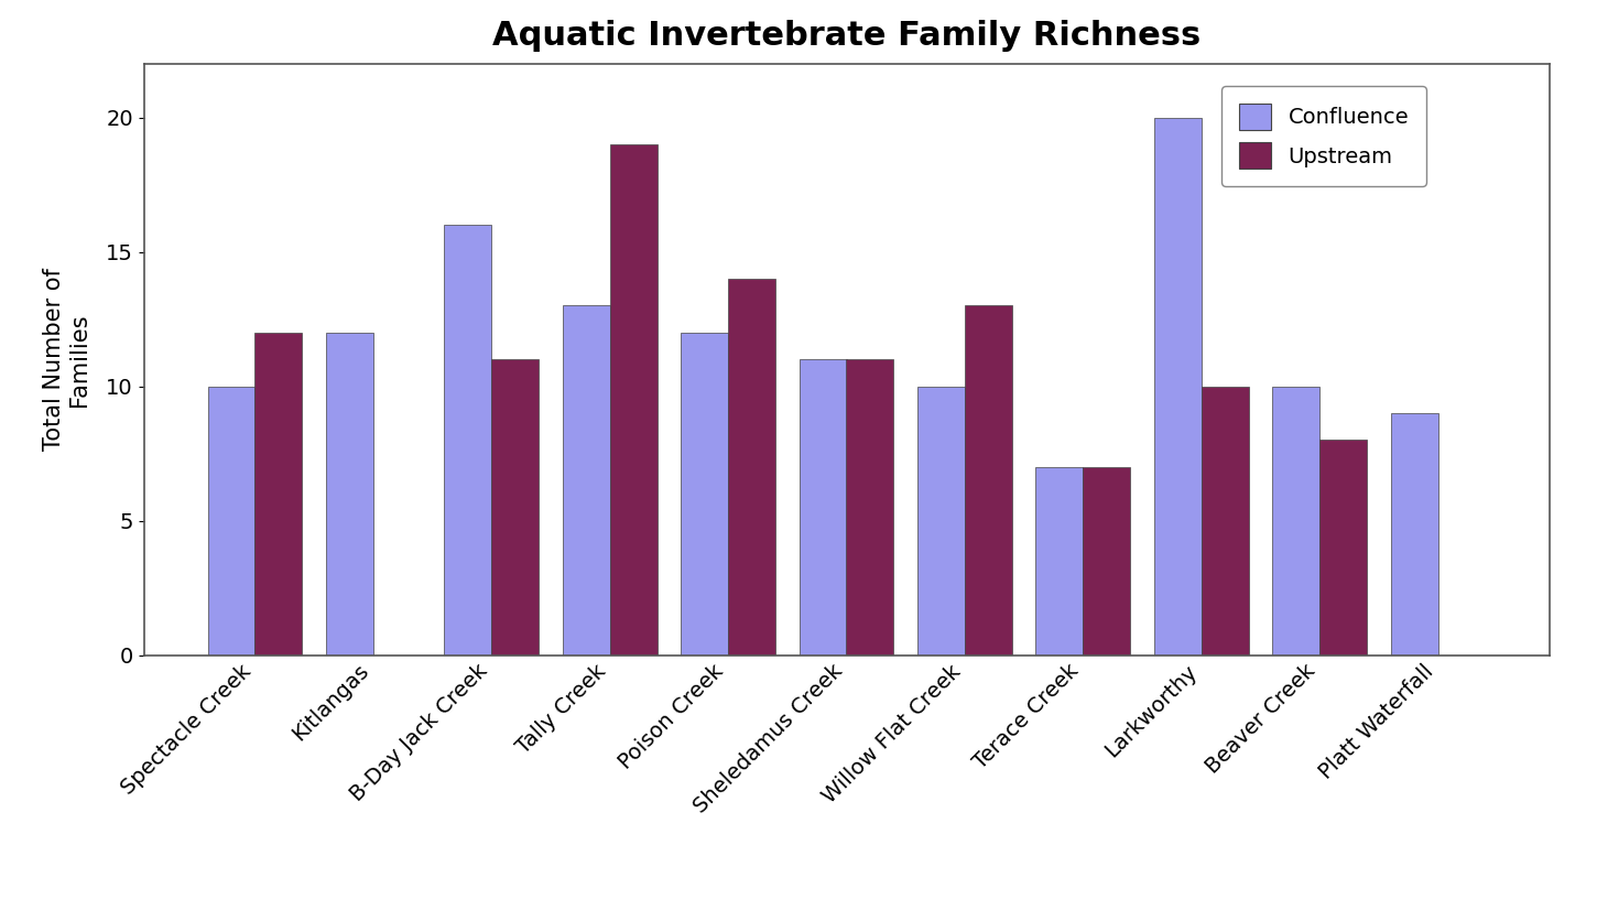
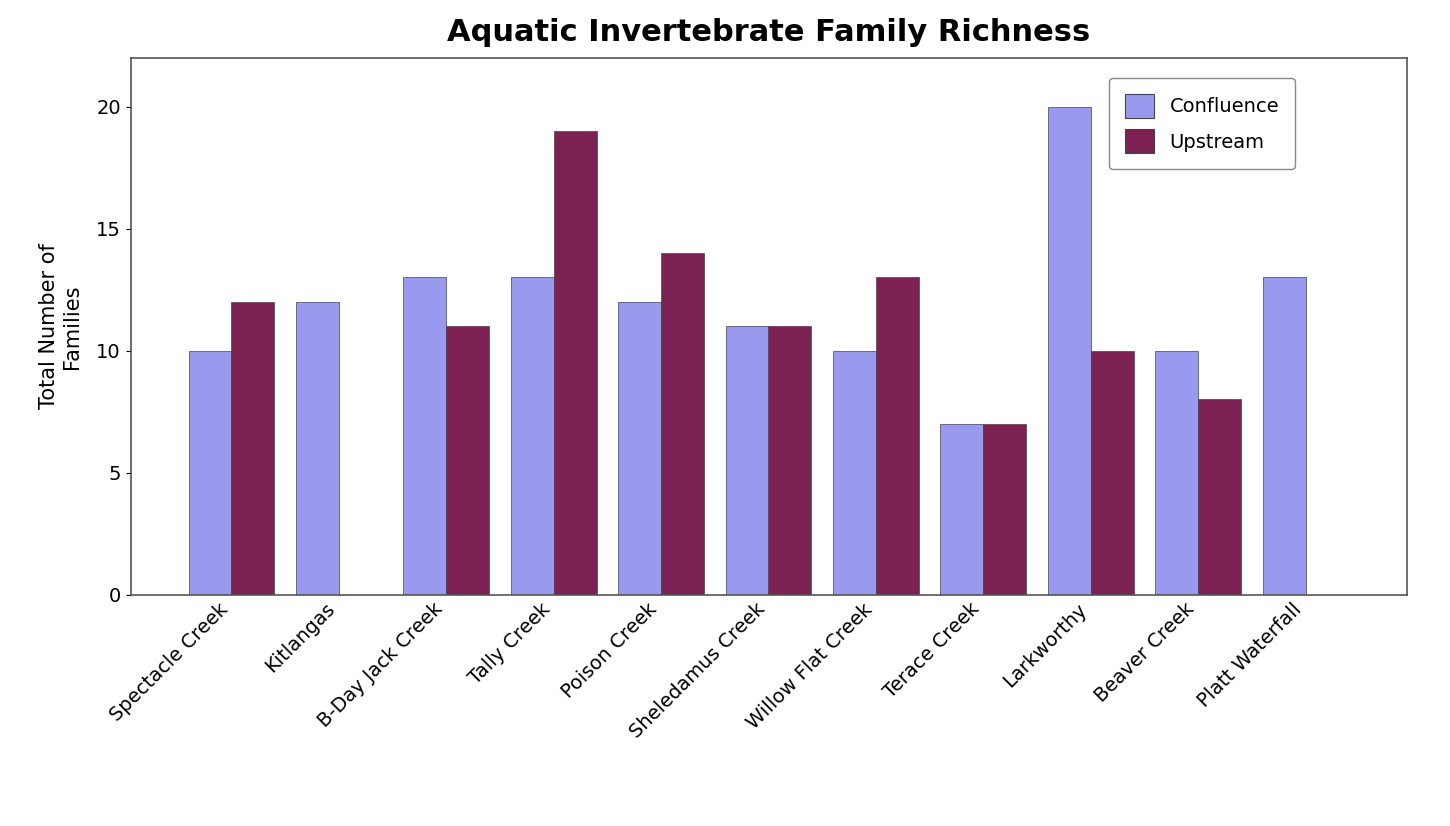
Confluence/B-Day Jack Creek: 16 -> 13
Confluence/Platt Waterfall: 9 -> 13
